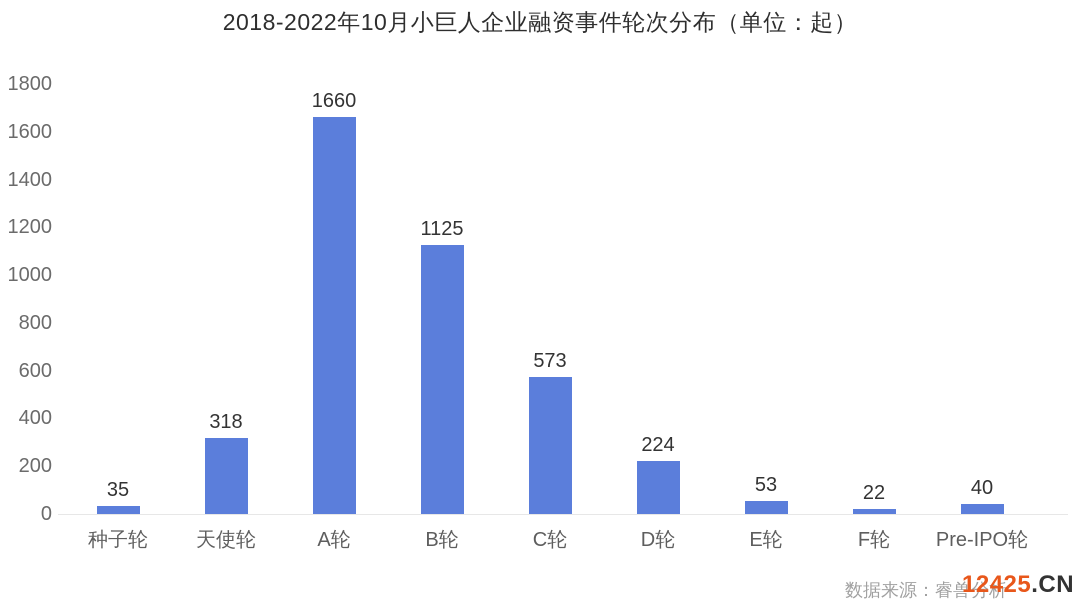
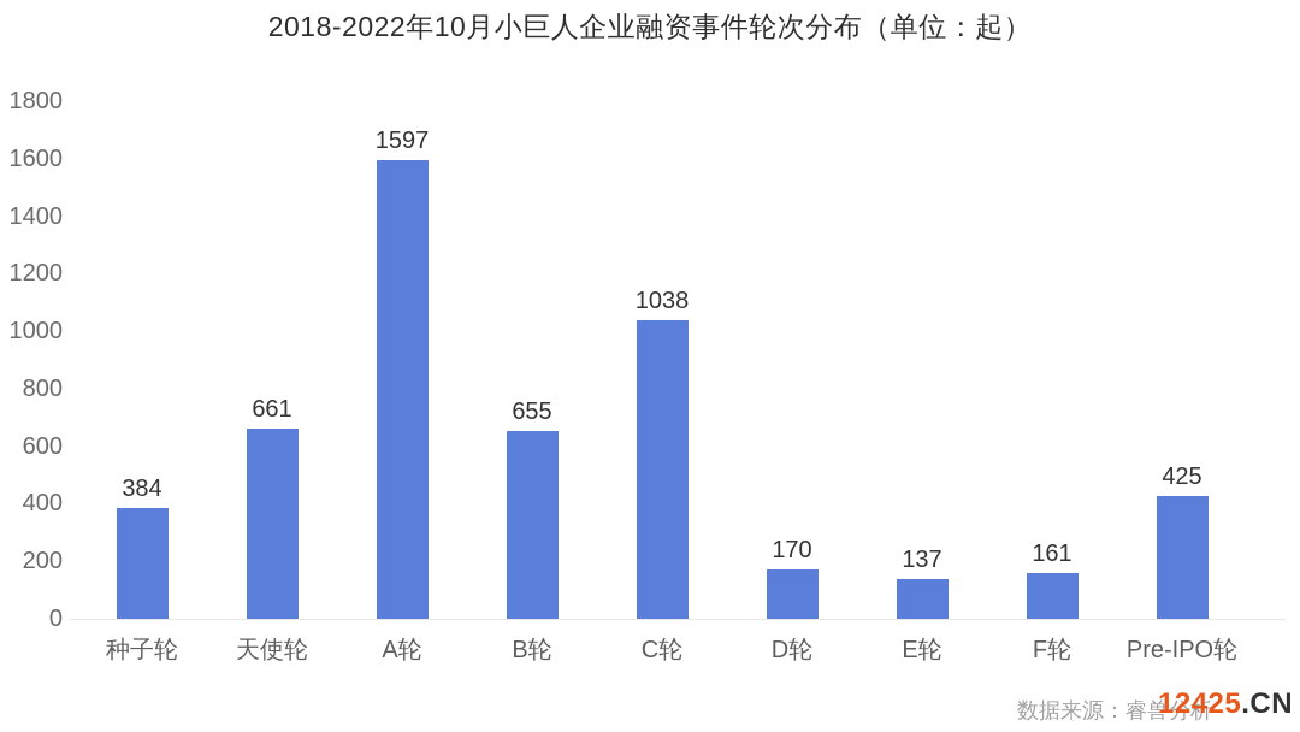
种子轮: 35 -> 384
天使轮: 318 -> 661
A轮: 1660 -> 1597
B轮: 1125 -> 655
C轮: 573 -> 1038
D轮: 224 -> 170
E轮: 53 -> 137
F轮: 22 -> 161
Pre-IPO轮: 40 -> 425
